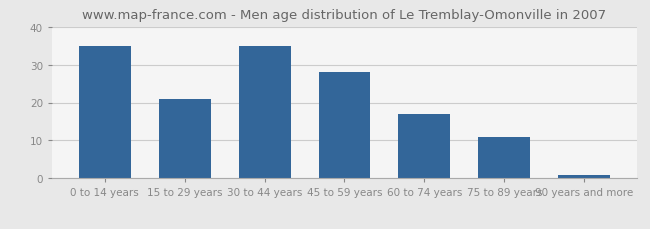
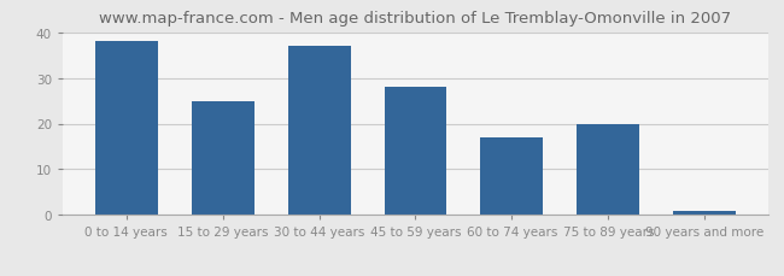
0 to 14 years: 35 -> 38
15 to 29 years: 21 -> 25
30 to 44 years: 35 -> 37
75 to 89 years: 11 -> 20
